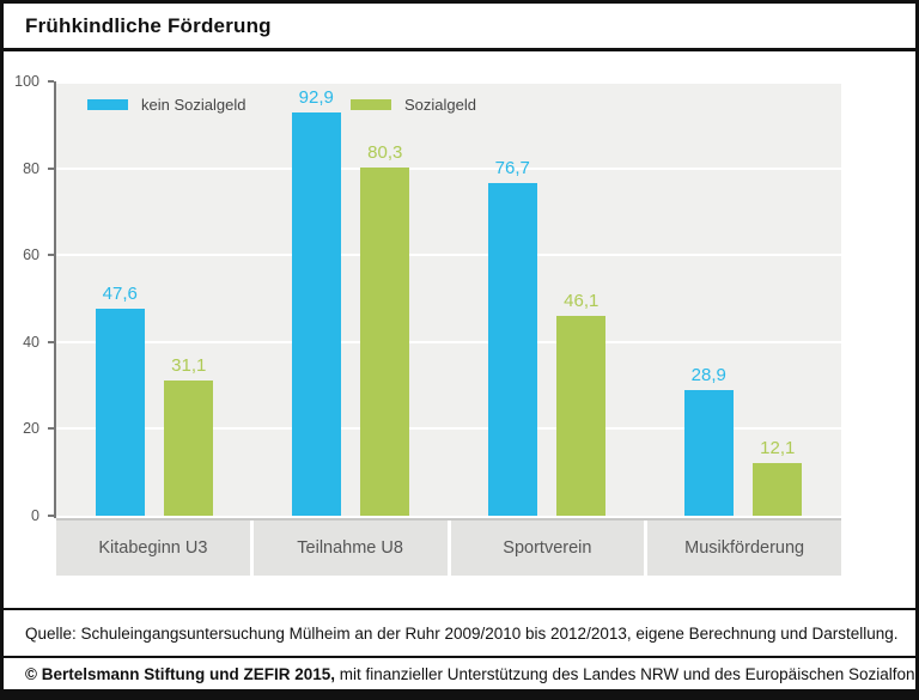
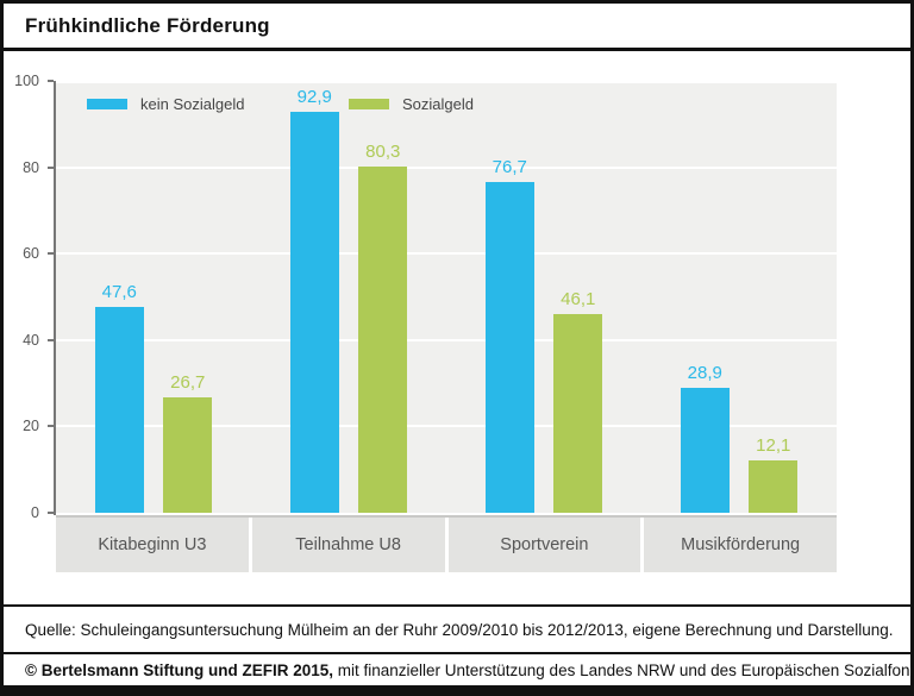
Sozialgeld/Kitabeginn U3: 31,1 -> 26,7
